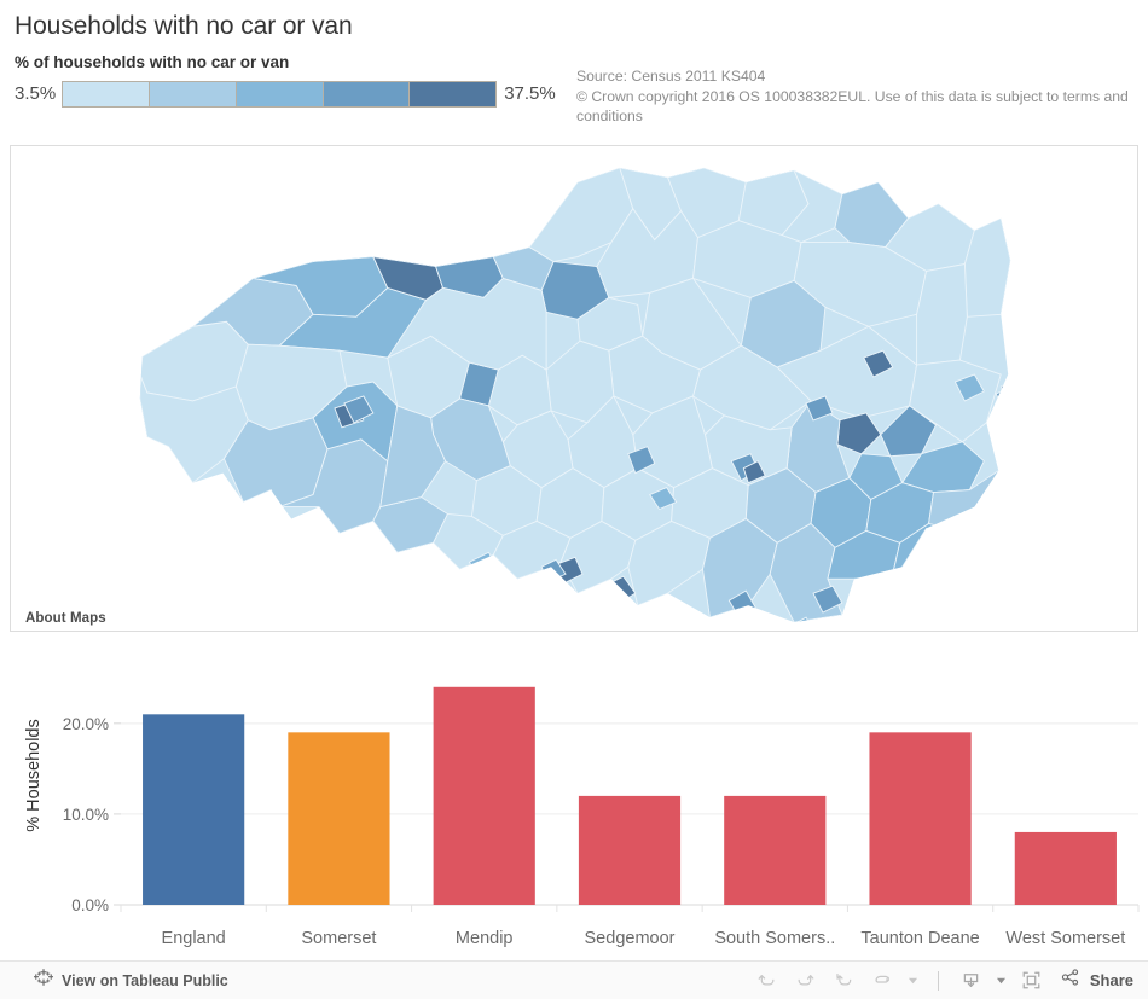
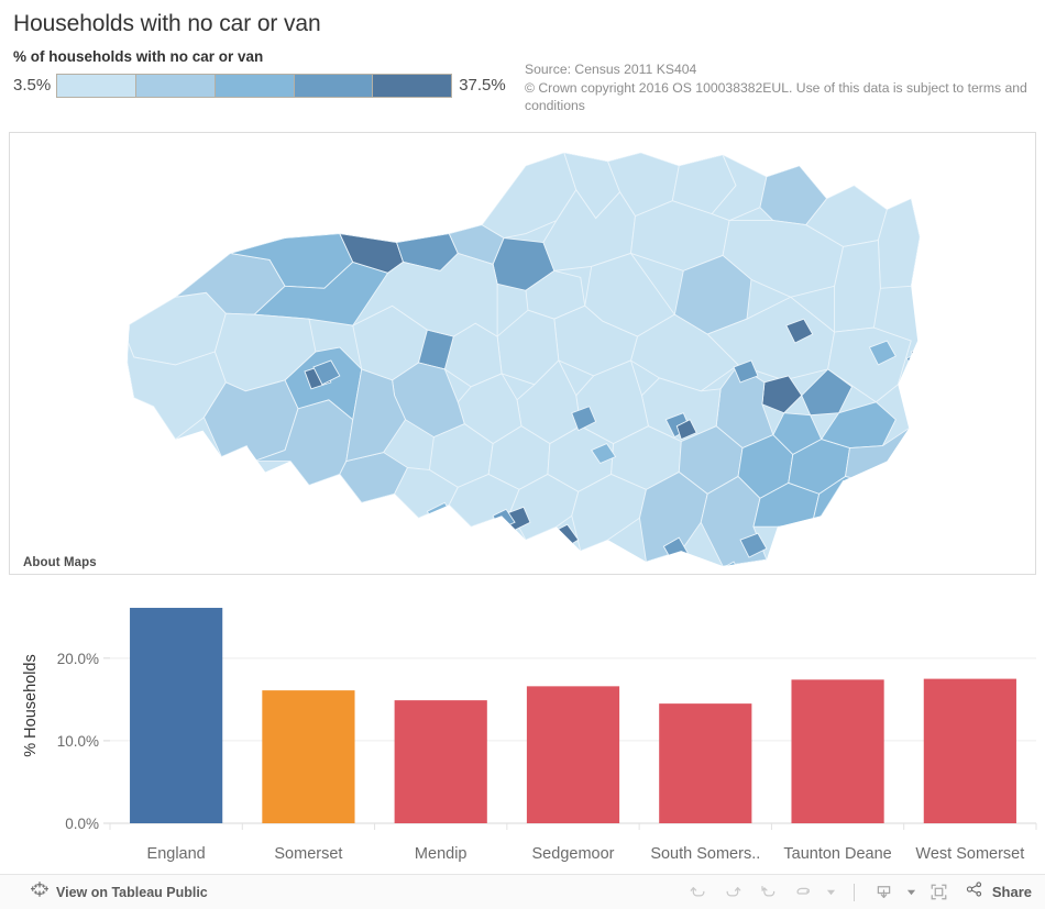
England: 21% -> 26%
Somerset: 19% -> 16%
Mendip: 24% -> 15%
Sedgemoor: 12% -> 17%
South Somers..: 12% -> 14%
Taunton Deane: 19% -> 17%
West Somerset: 8% -> 18%
